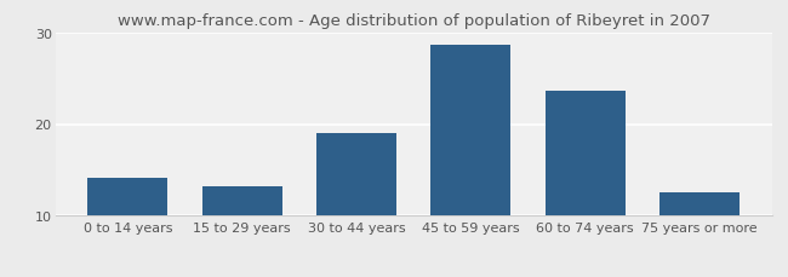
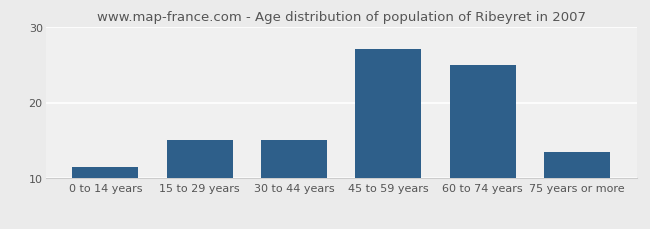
0 to 14 years: 14.2 -> 11.5
15 to 29 years: 13.2 -> 15.0
30 to 44 years: 19.0 -> 15.0
45 to 59 years: 28.6 -> 27.0
60 to 74 years: 23.6 -> 25.0
75 years or more: 12.6 -> 13.5
